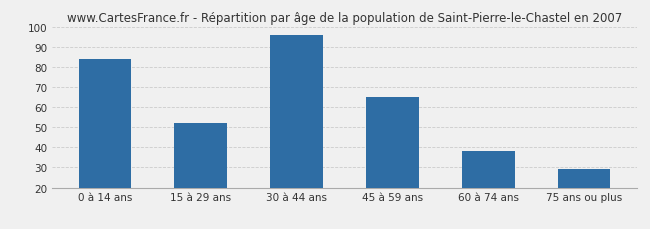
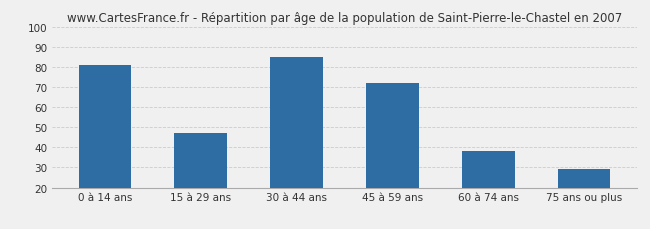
0 à 14 ans: 84 -> 81
15 à 29 ans: 52 -> 47
30 à 44 ans: 96 -> 85
45 à 59 ans: 65 -> 72
